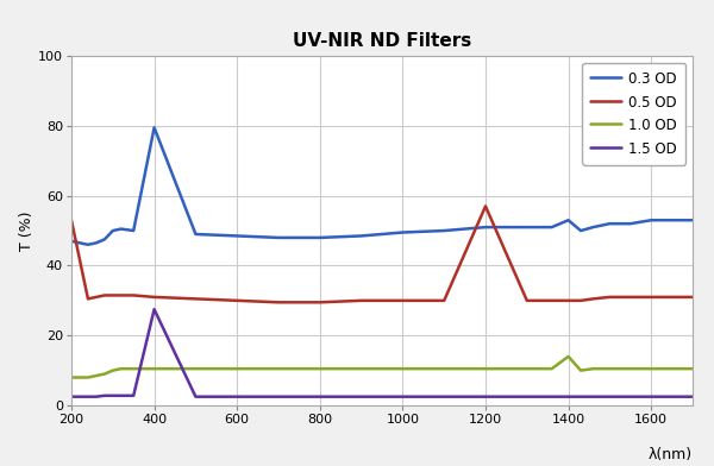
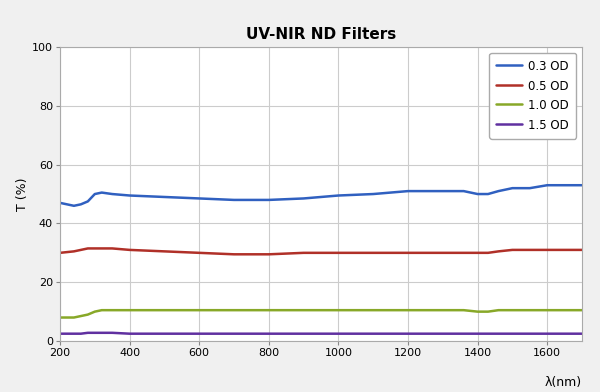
0.5 OD/200: 53.0 -> 30.0
0.3 OD/400: 79.5 -> 49.5
1.5 OD/400: 27.5 -> 2.5
0.5 OD/1200: 57.0 -> 30.0
0.3 OD/1400: 53.0 -> 50.0
1.0 OD/1400: 14.0 -> 10.0
